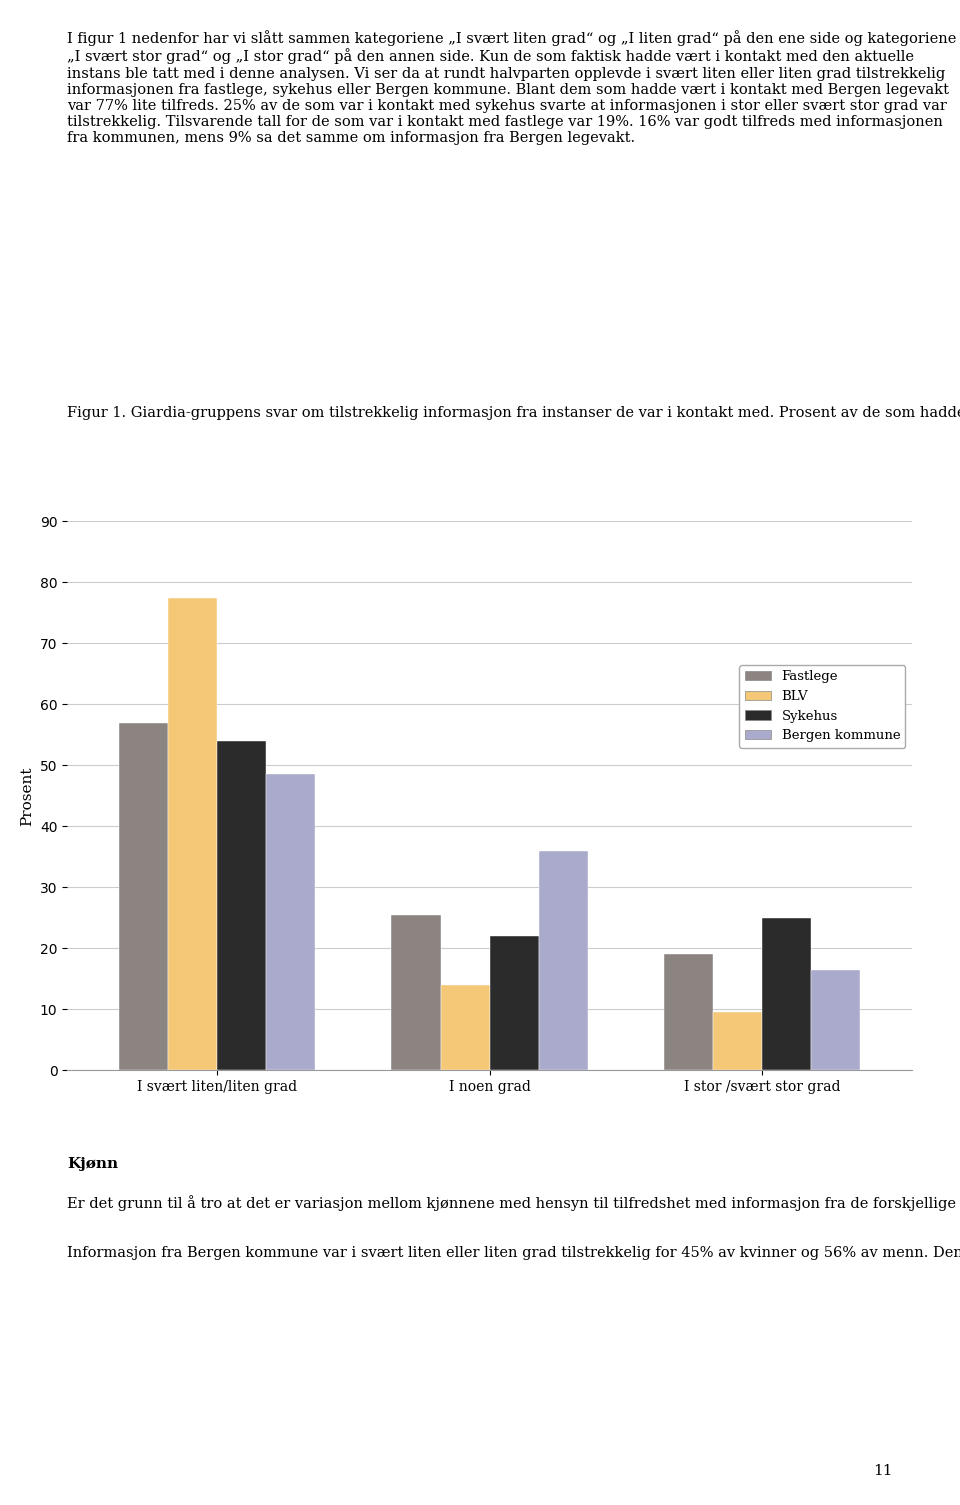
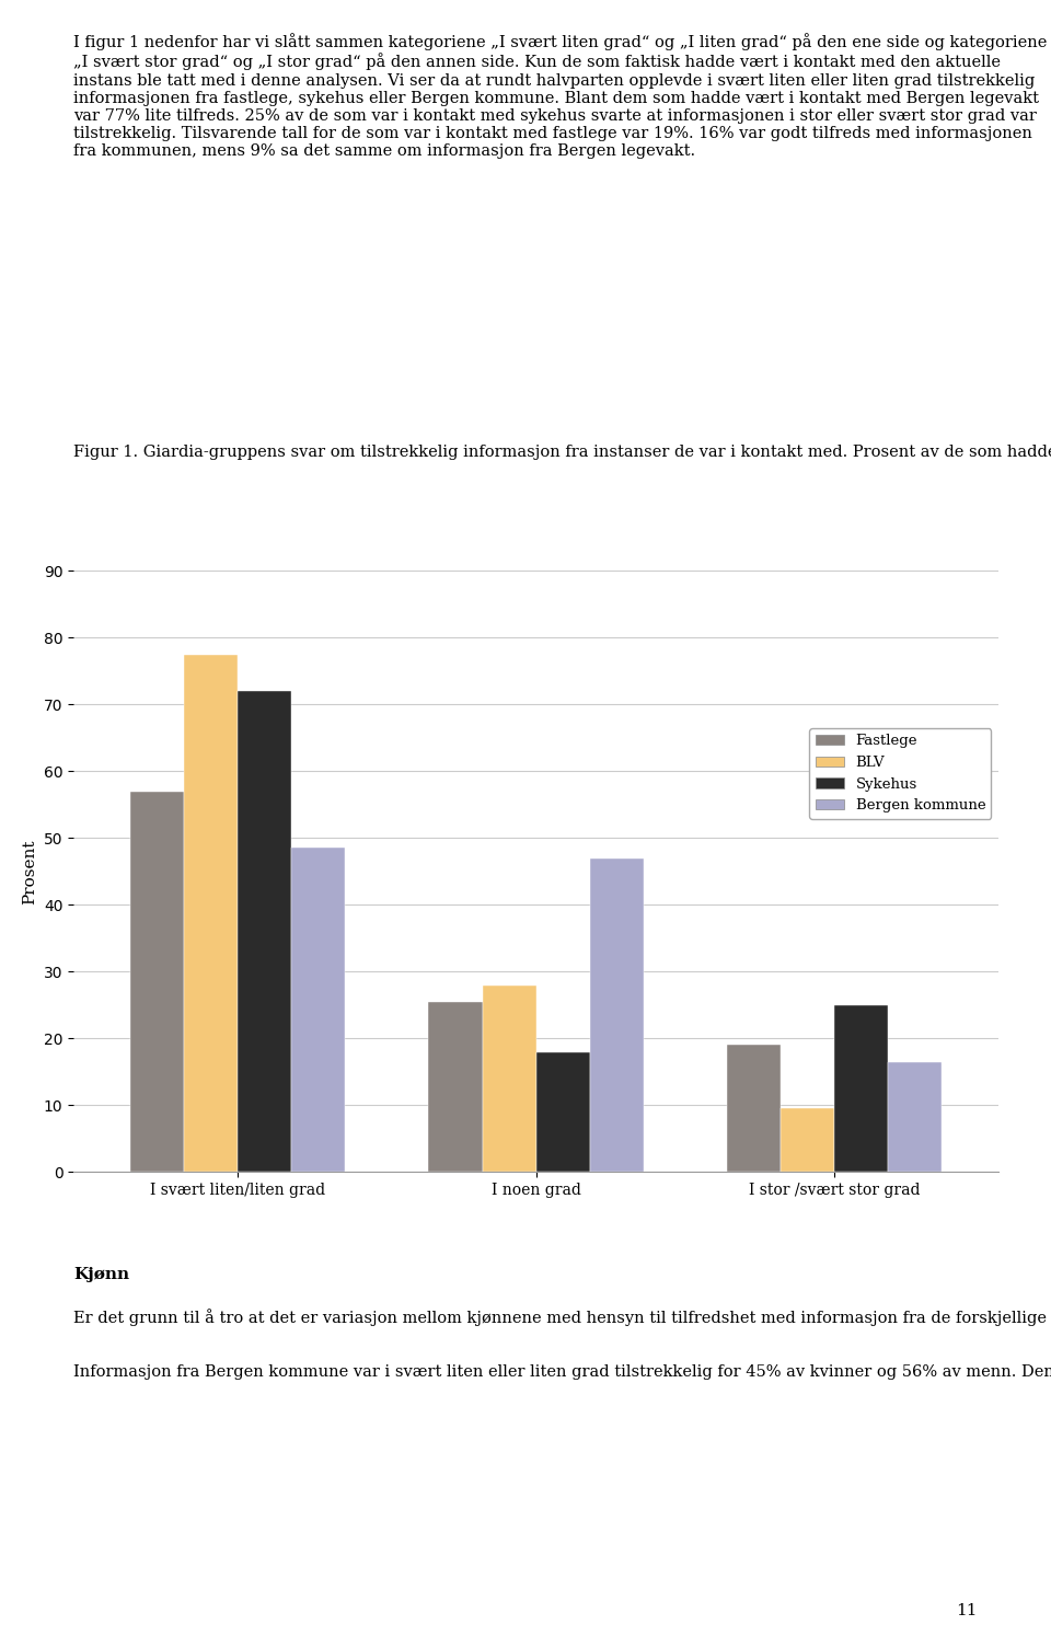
Sykehus/I svært liten/liten grad: 54 -> 72
BLV/I noen grad: 14.0 -> 28.0
Sykehus/I noen grad: 22 -> 18
Bergen kommune/I noen grad: 36.0 -> 47.0
